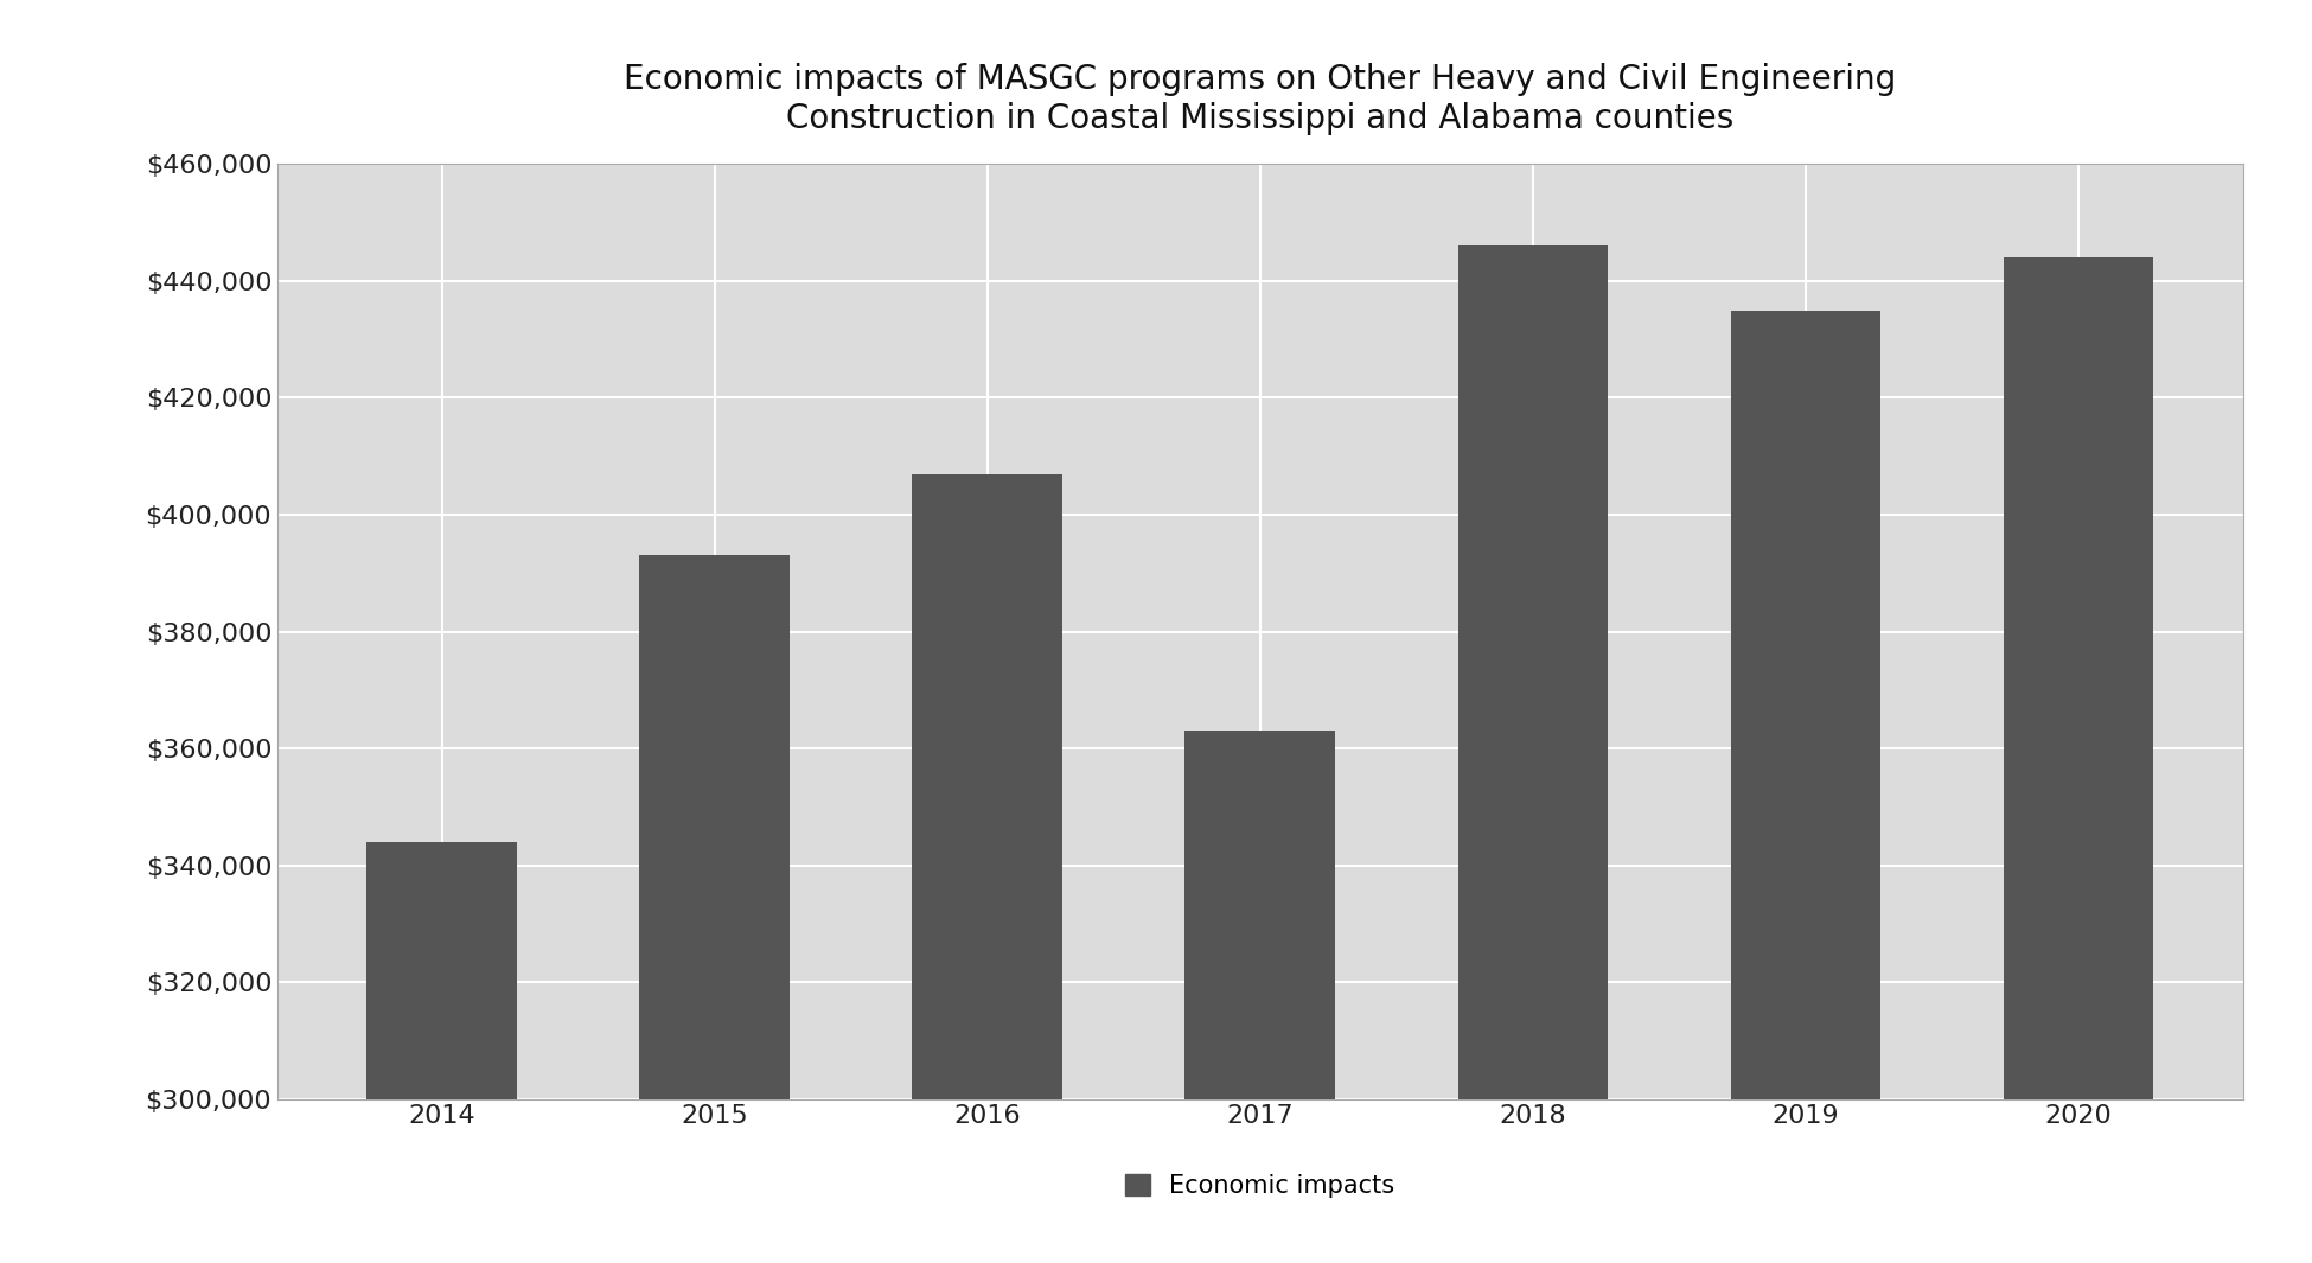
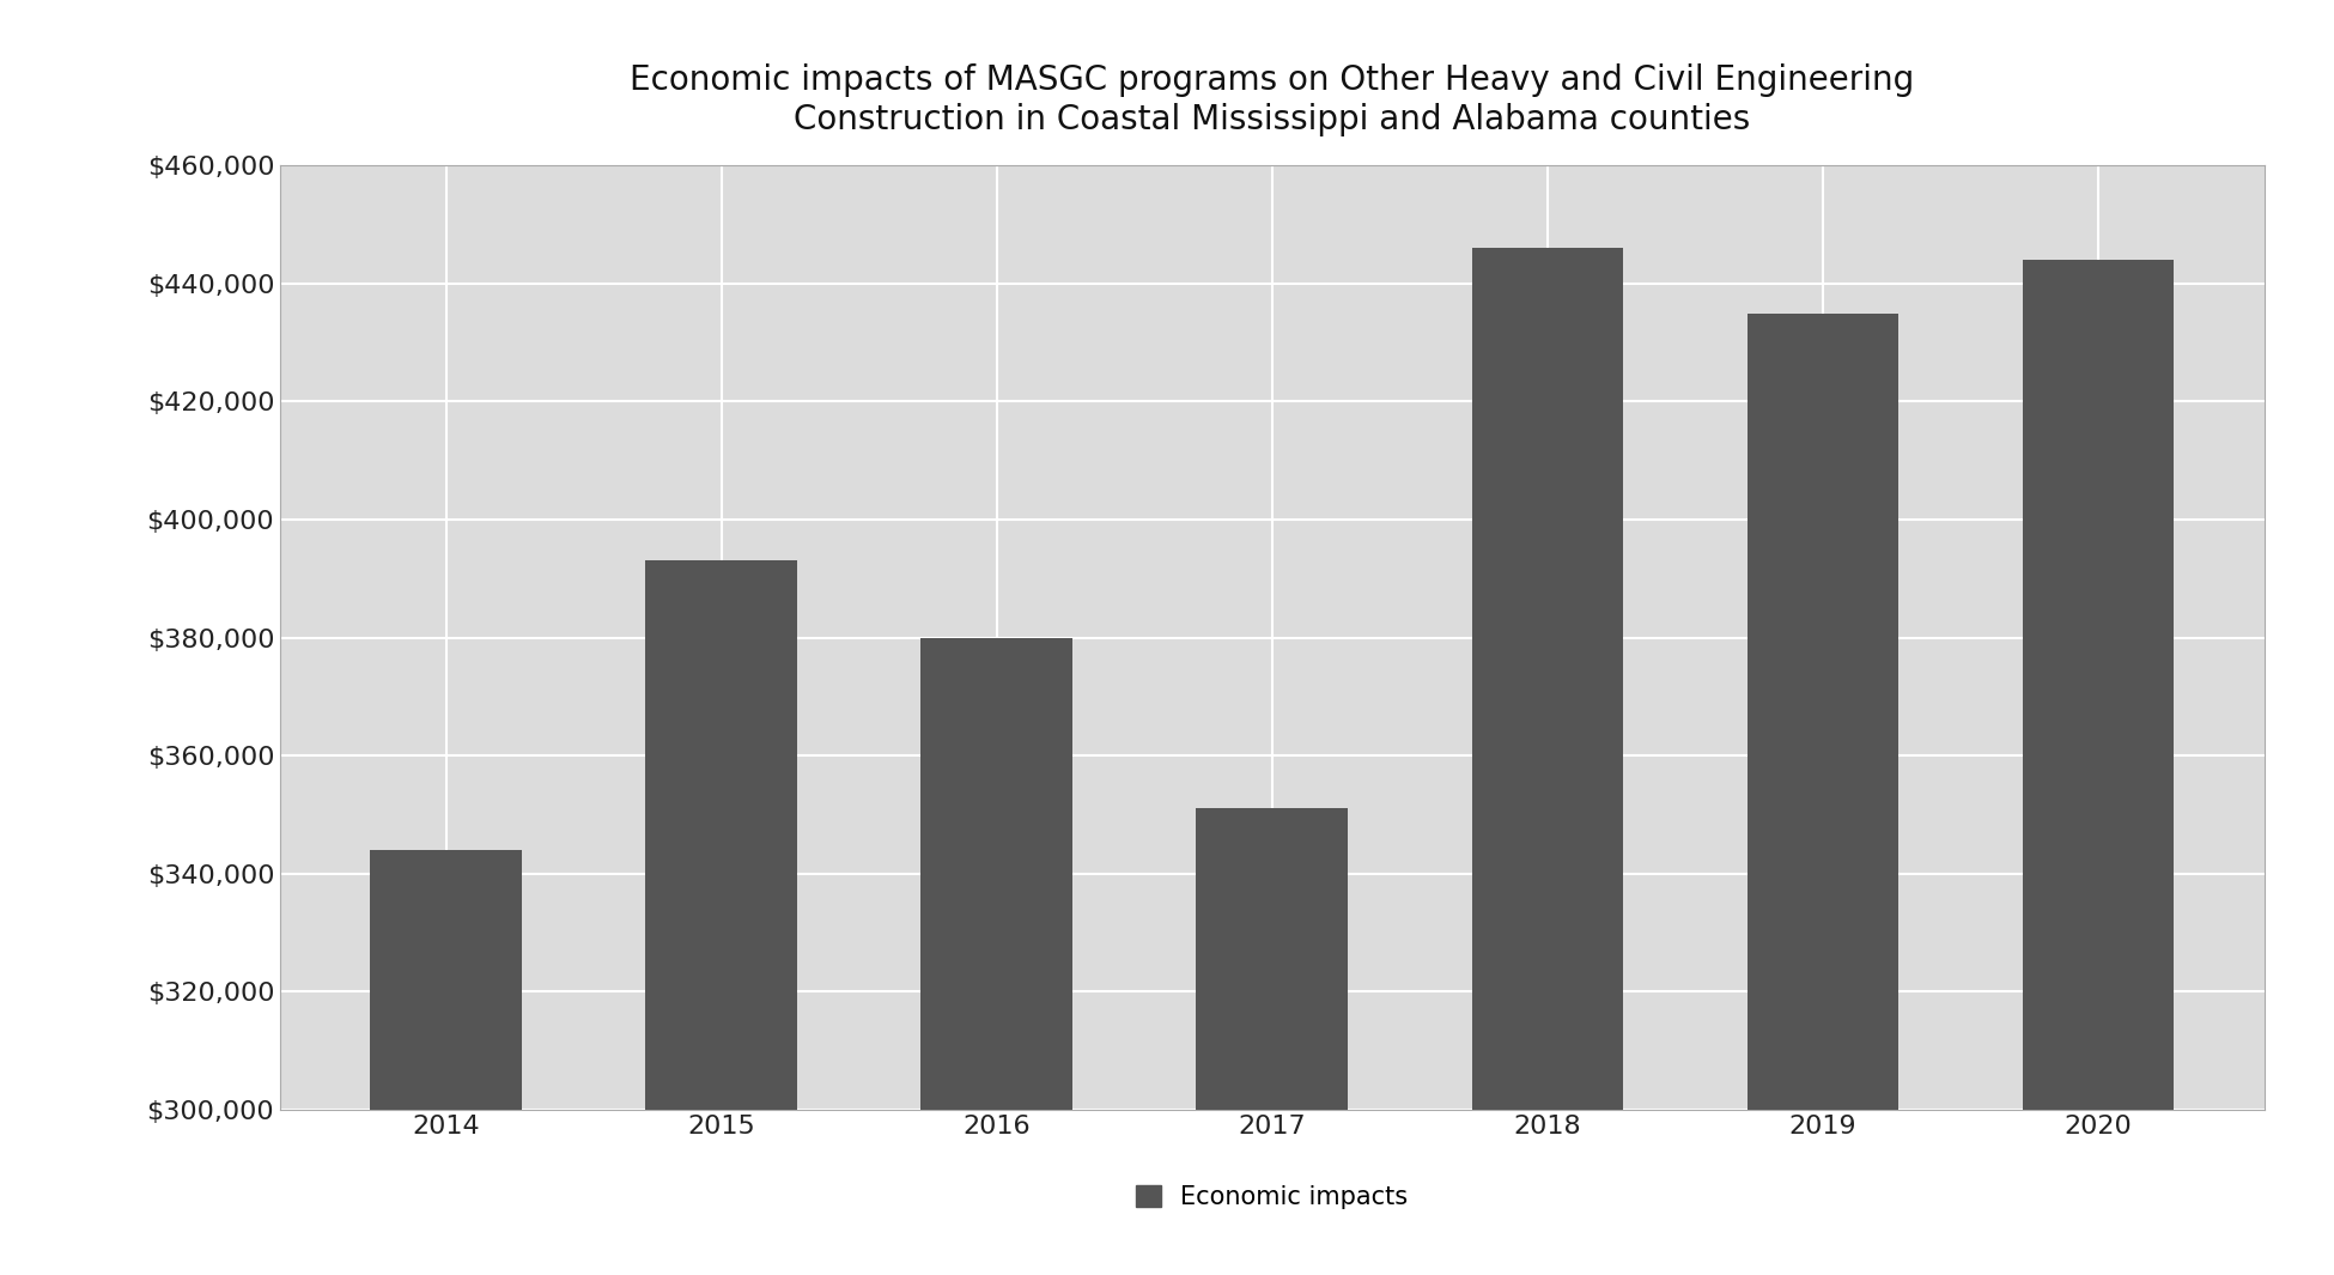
2016: $407,000 -> $380,000
2017: $363,000 -> $351,000
